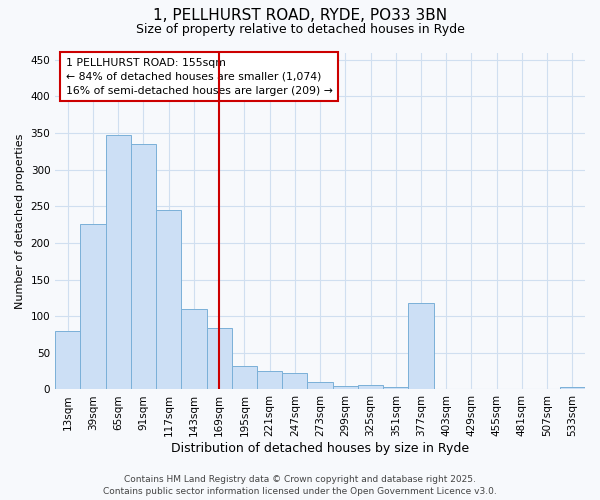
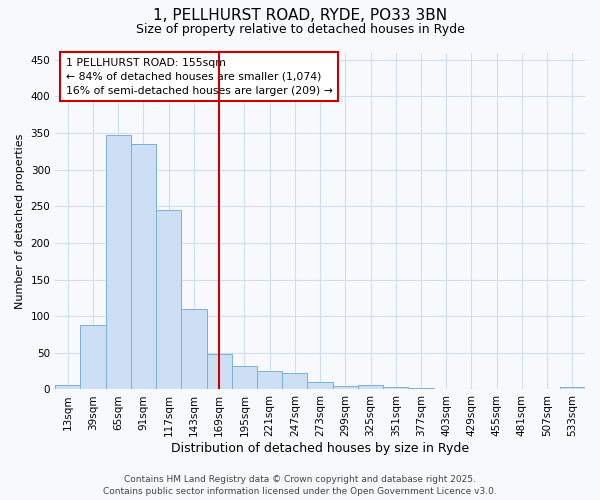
13sqm: 80 -> 6
39sqm: 226 -> 88
169sqm: 84 -> 48
377sqm: 118 -> 2
